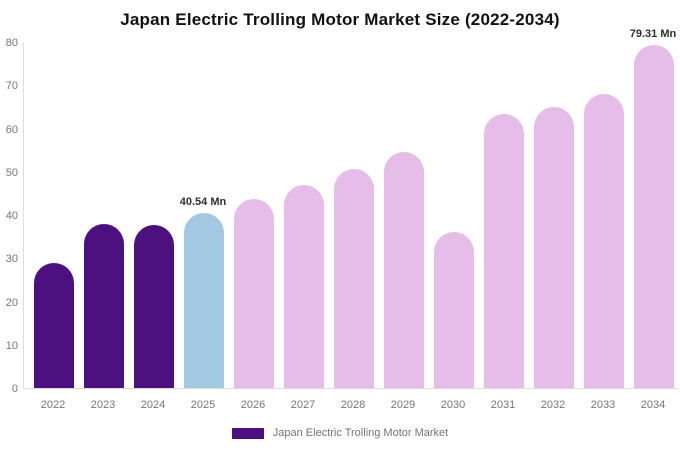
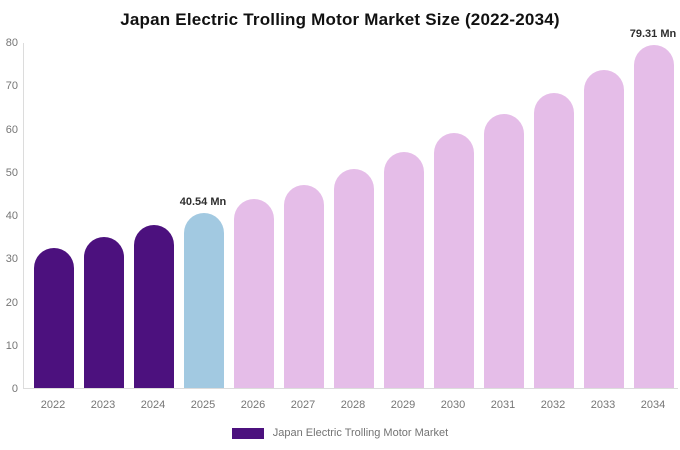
2022: 29 -> 32
2023: 38 -> 35
2030: 36 -> 59
2032: 65 -> 68
2033: 68 -> 74
